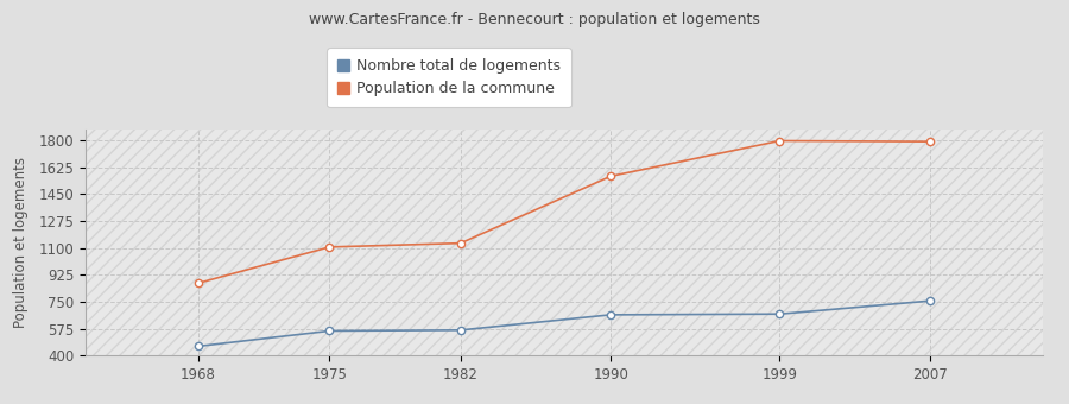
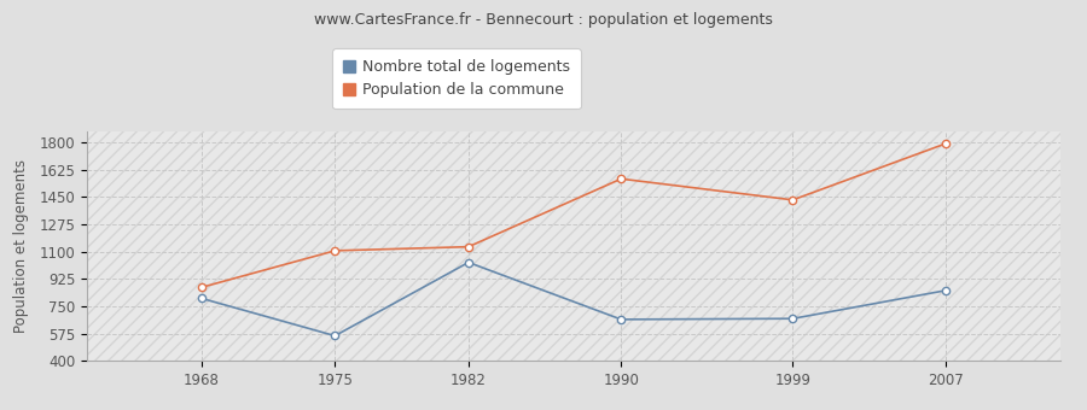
Nombre total de logements/1968: 460 -> 800
Nombre total de logements/1982: 560 -> 1030
Population de la commune/1999: 1800 -> 1430
Nombre total de logements/2007: 760 -> 850
